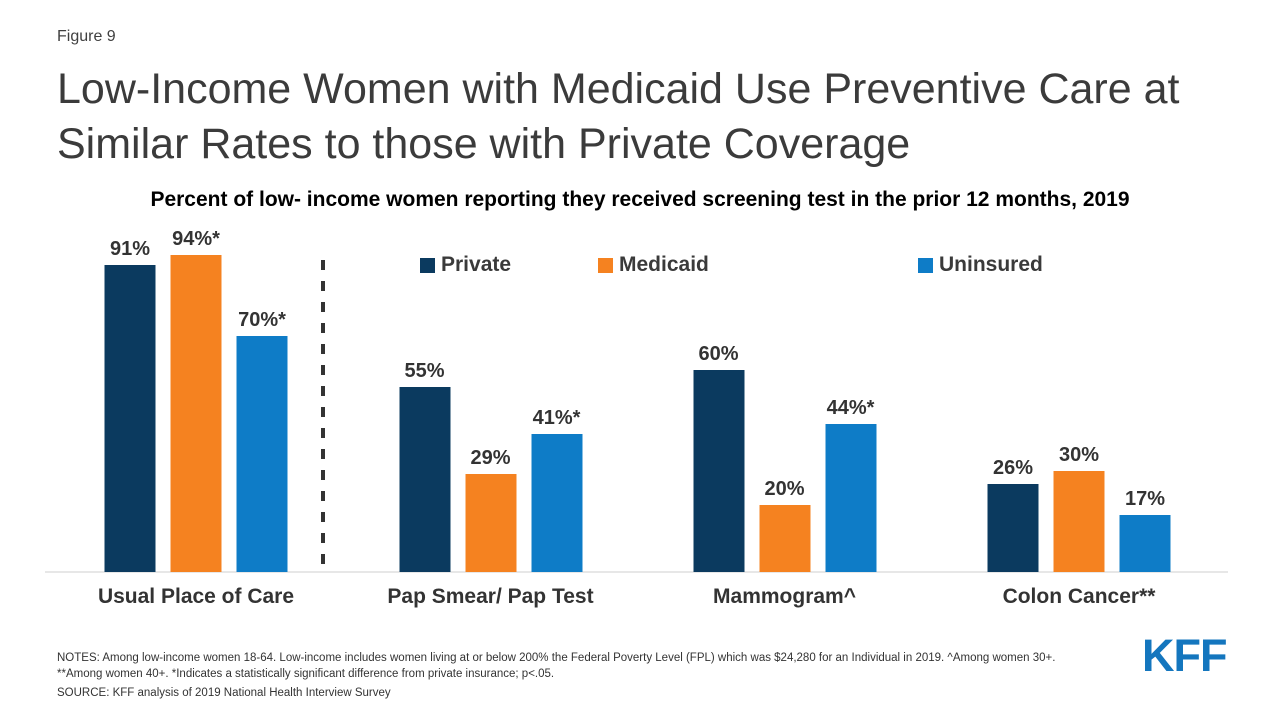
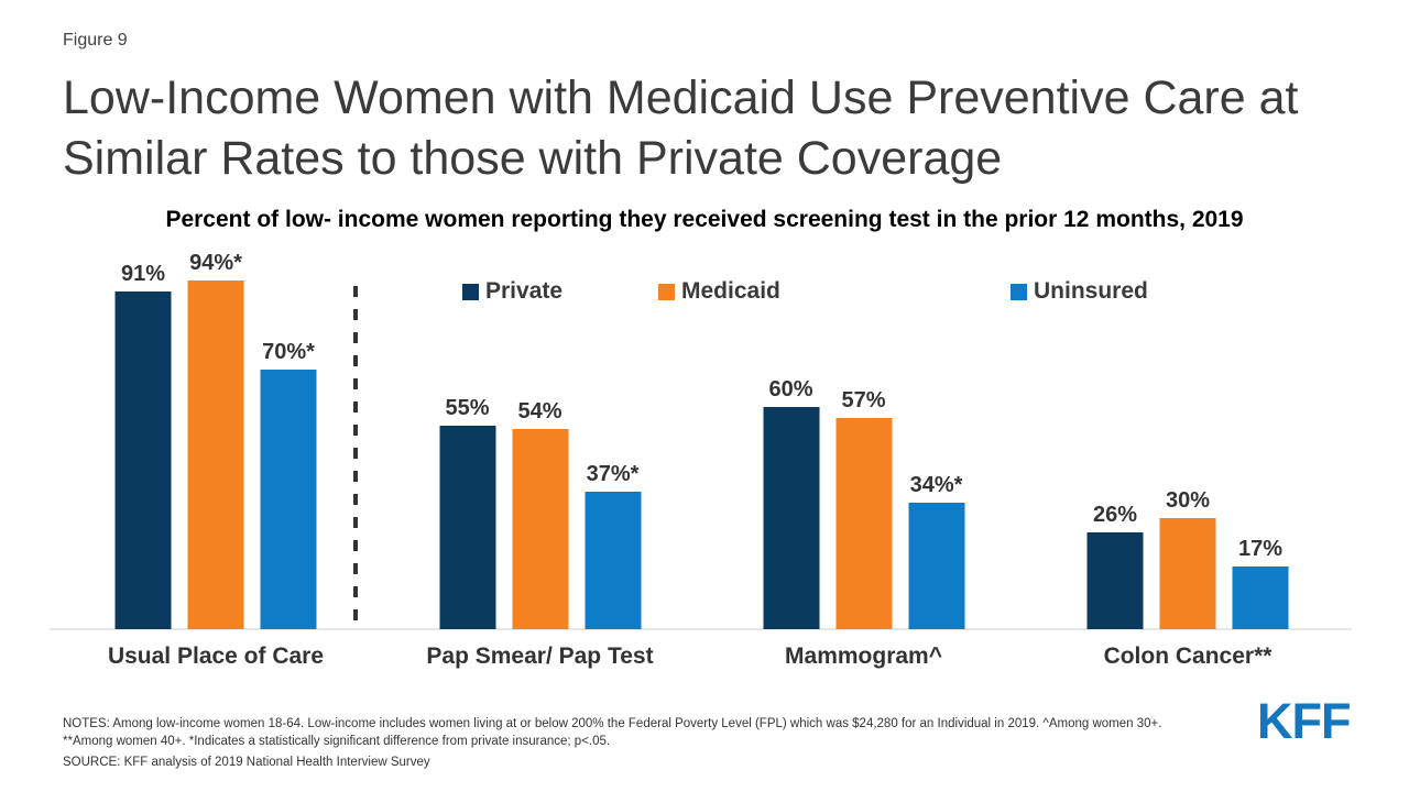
Medicaid/Pap Smear/ Pap Test: 29% -> 54%
Uninsured/Pap Smear/ Pap Test: 41 -> 37
Medicaid/Mammogram^: 20% -> 57%
Uninsured/Mammogram^: 44 -> 34
